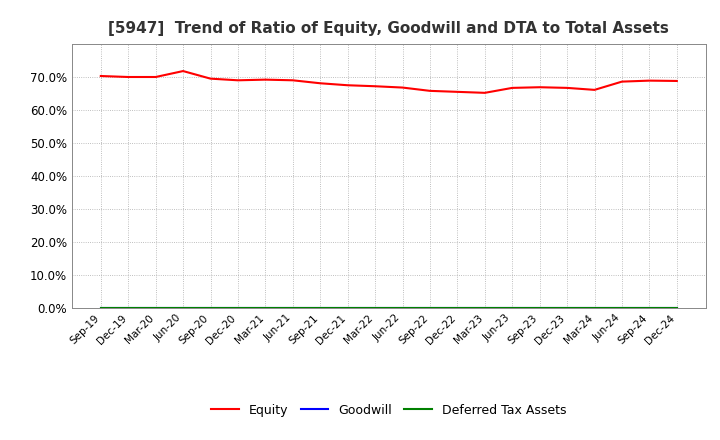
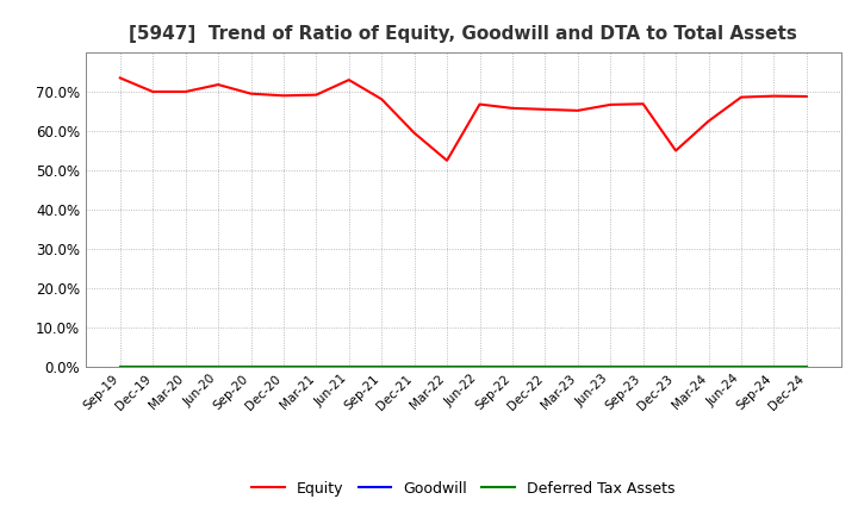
Equity/Sep-19: 70.3% -> 73.5%
Equity/Jun-21: 69.0% -> 73.0%
Equity/Dec-21: 67.5% -> 59.5%
Equity/Mar-22: 67.2% -> 52.5%
Equity/Dec-23: 66.7% -> 55.0%
Equity/Mar-24: 66.1% -> 62.5%
